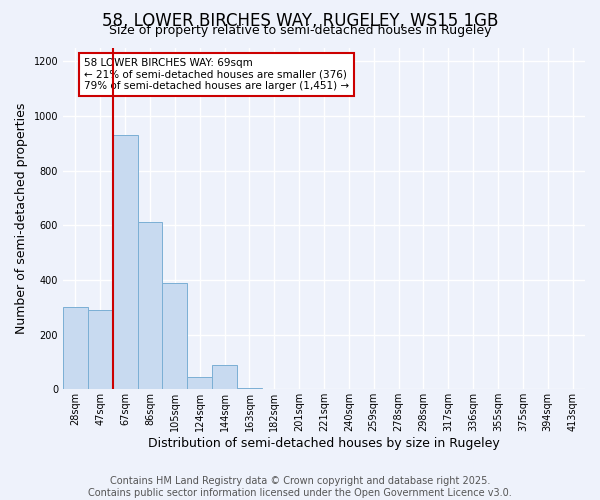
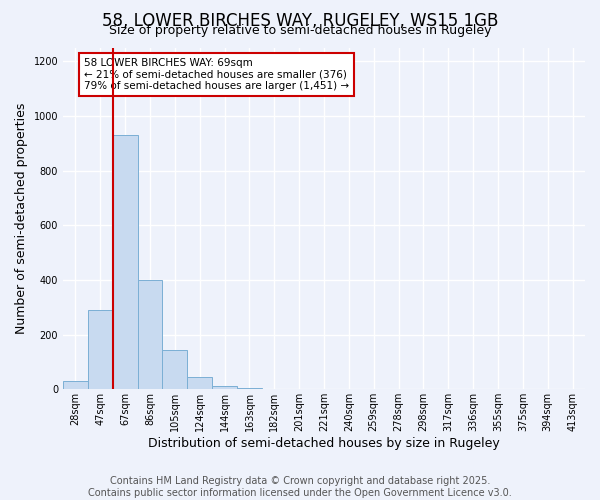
28sqm: 300 -> 30
86sqm: 610 -> 400
105sqm: 390 -> 145
144sqm: 90 -> 12
